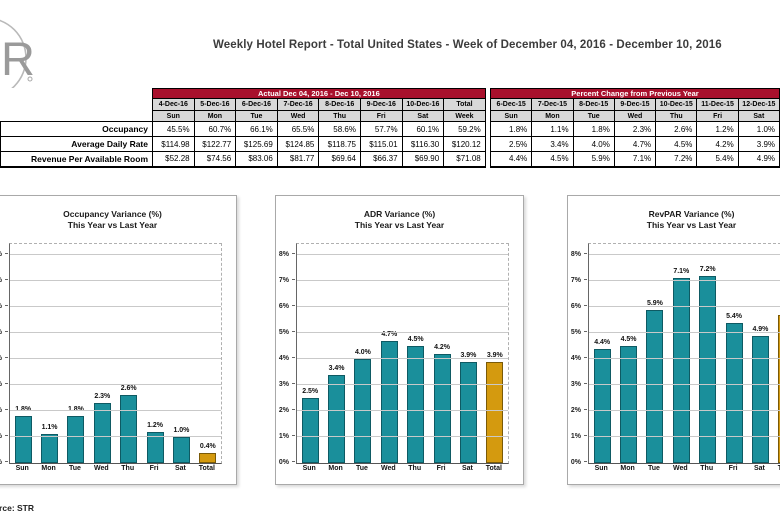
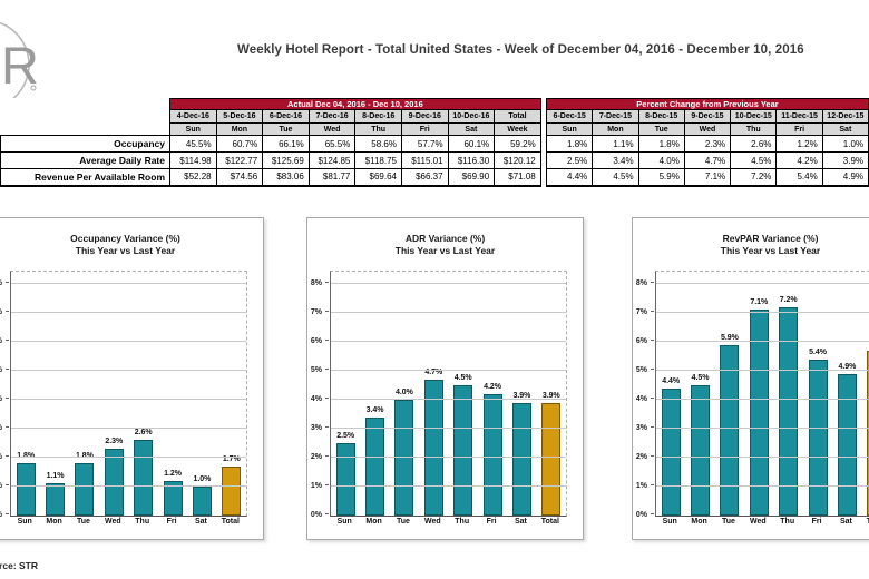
Occupancy Variance (%)/Total: 0.4% -> 1.7%
